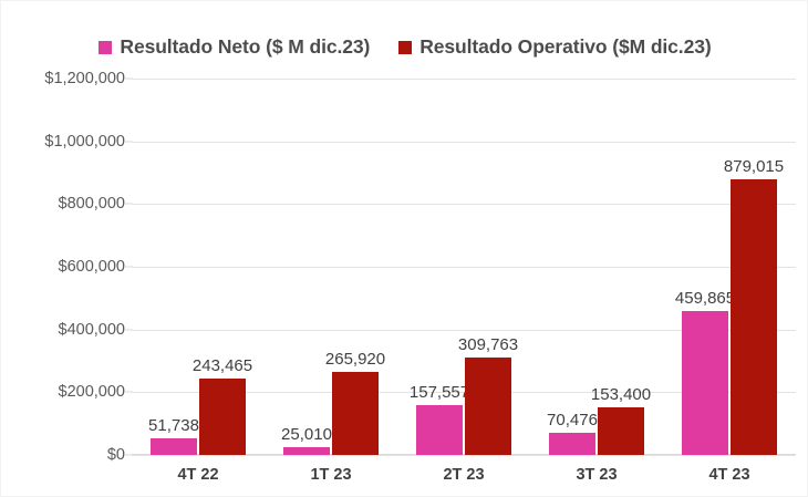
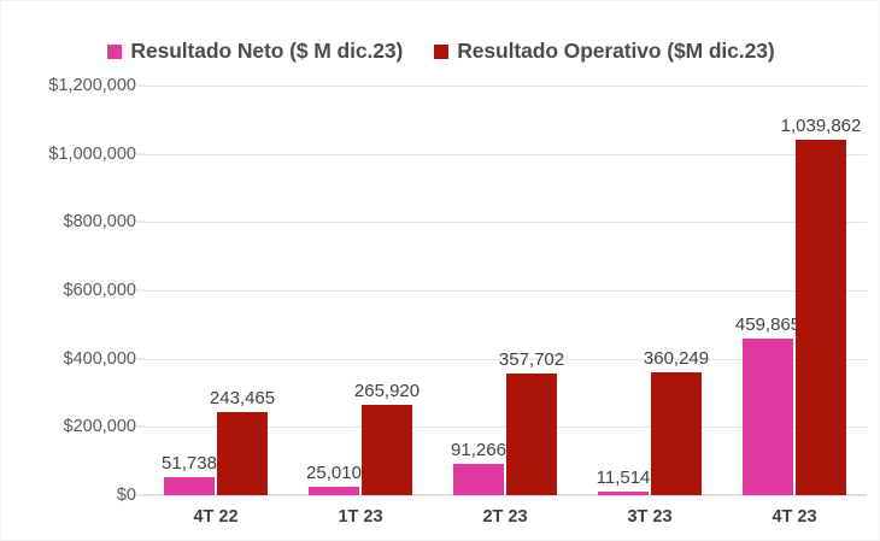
Resultado Neto ($ M dic.23)/2T 23: 157,557 -> 91,266
Resultado Operativo ($M dic.23)/2T 23: 309,763 -> 357,702
Resultado Neto ($ M dic.23)/3T 23: 70,476 -> 11,514
Resultado Operativo ($M dic.23)/3T 23: 153,400 -> 360,249
Resultado Operativo ($M dic.23)/4T 23: 879,015 -> 1,039,862
